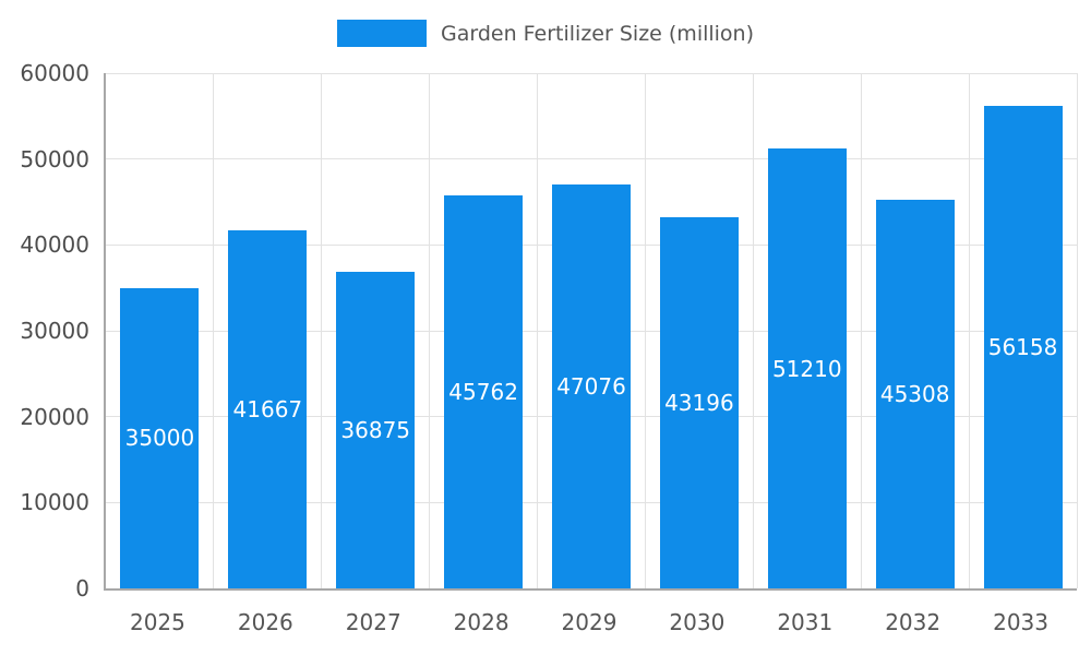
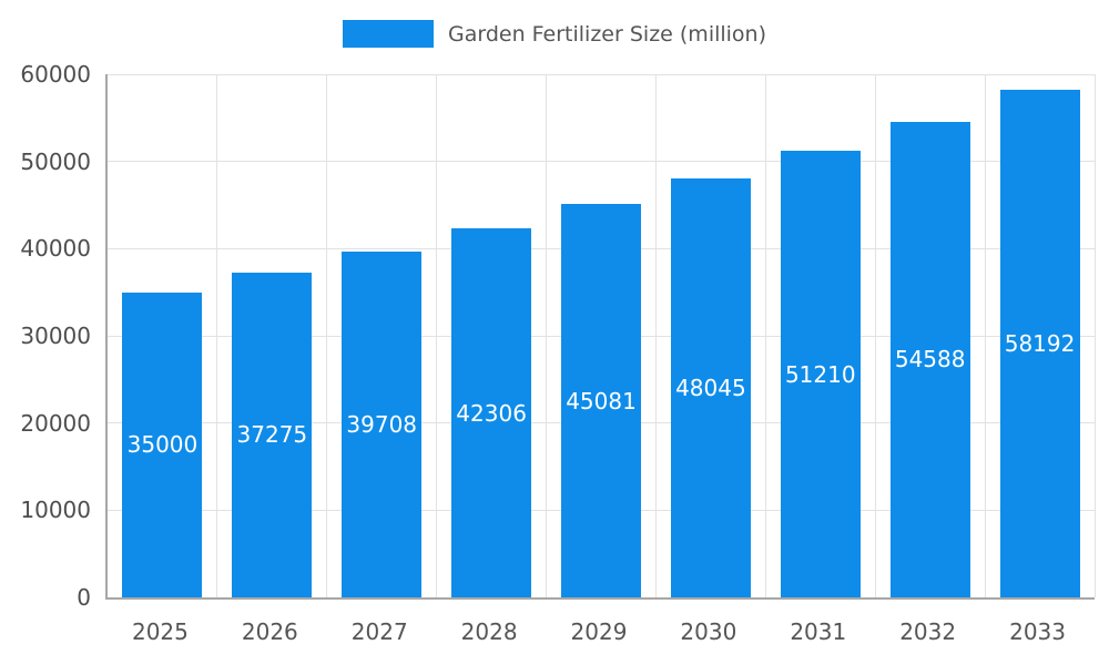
2026: 41667 -> 37275
2027: 36875 -> 39708
2028: 45762 -> 42306
2029: 47076 -> 45081
2030: 43196 -> 48045
2032: 45308 -> 54588
2033: 56158 -> 58192
